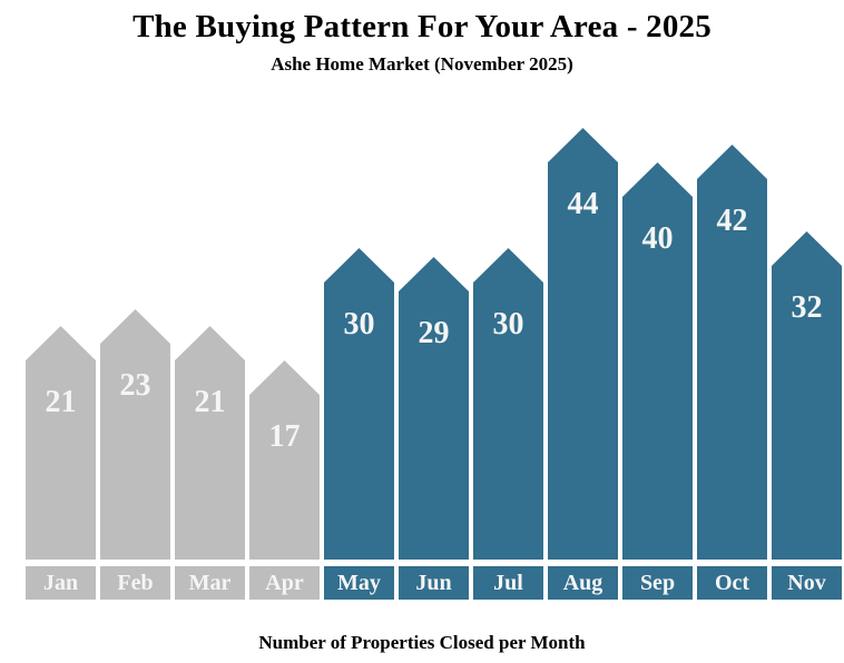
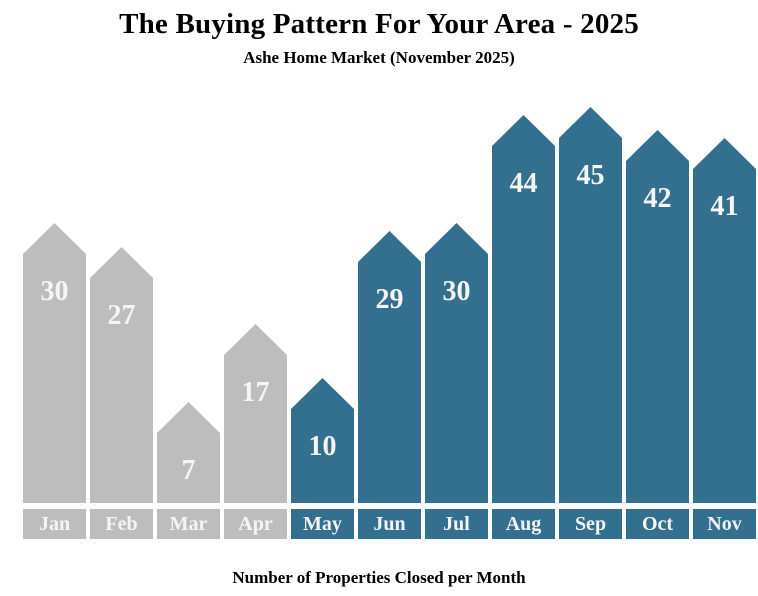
Jan: 21 -> 30
Feb: 23 -> 27
Mar: 21 -> 7
May: 30 -> 10
Sep: 40 -> 45
Nov: 32 -> 41
